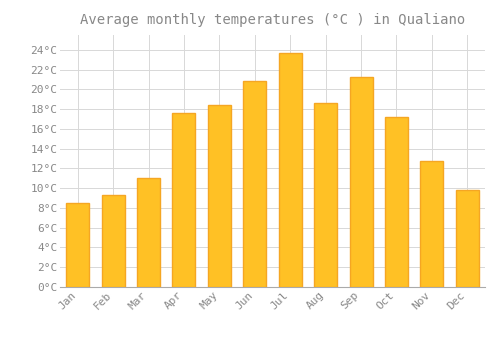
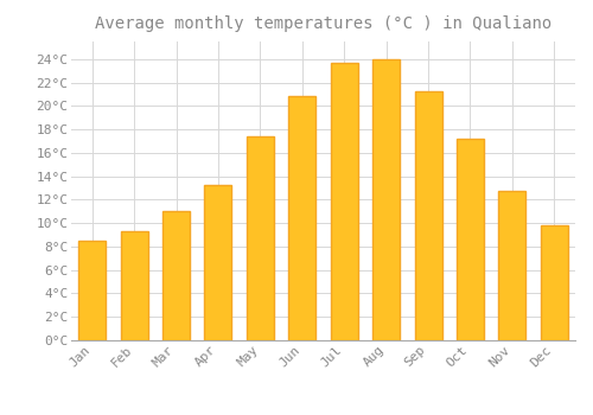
Apr: 17.6°C -> 13.3°C
May: 18.4°C -> 17.4°C
Aug: 18.6°C -> 24.0°C
